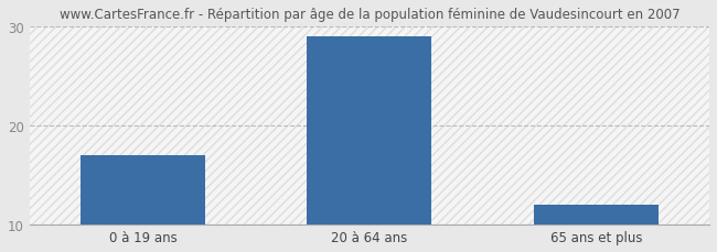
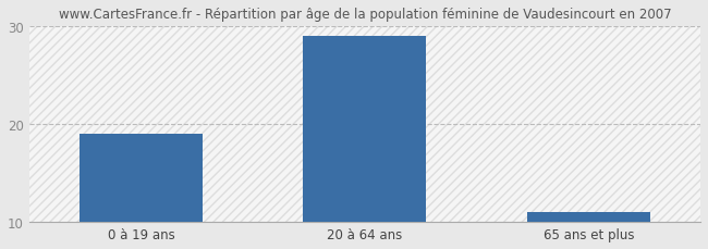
0 à 19 ans: 17 -> 19
65 ans et plus: 12 -> 11
